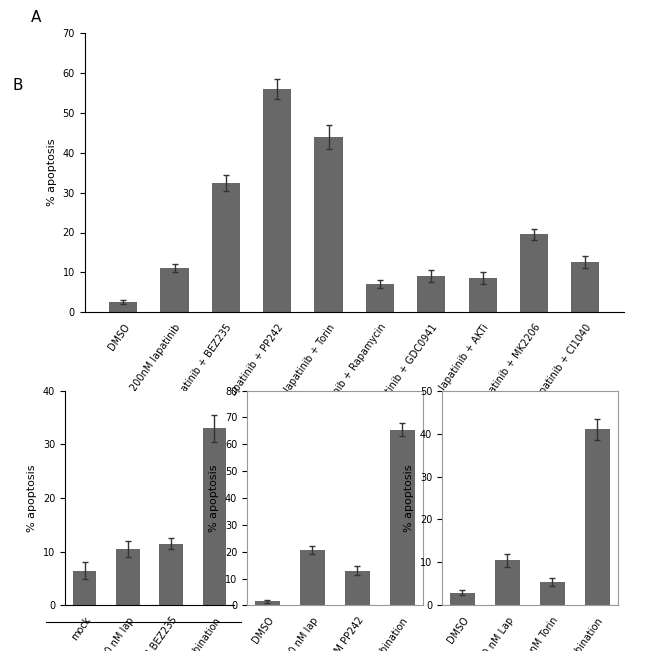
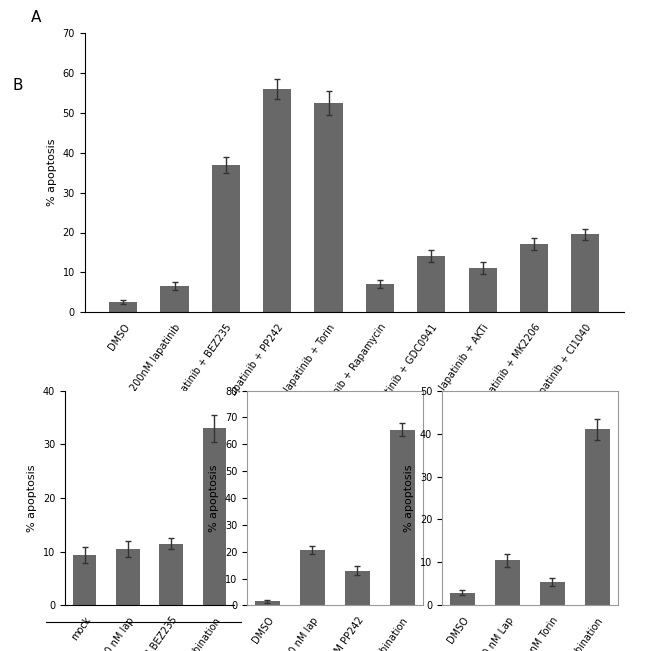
200nM lapatinib: 11.0 -> 6.5
lapatinib + BEZ235: 32.5 -> 37.0
lapatinib + Torin: 44.0 -> 52.5
lapatinib + GDC0941: 9.0 -> 14.0
lapatinib + AKTi: 8.5 -> 11.0
lapatinib + MK2206: 19.5 -> 17.0
lapatinib + CI1040: 12.5 -> 19.5
mock: 6.5 -> 9.4
